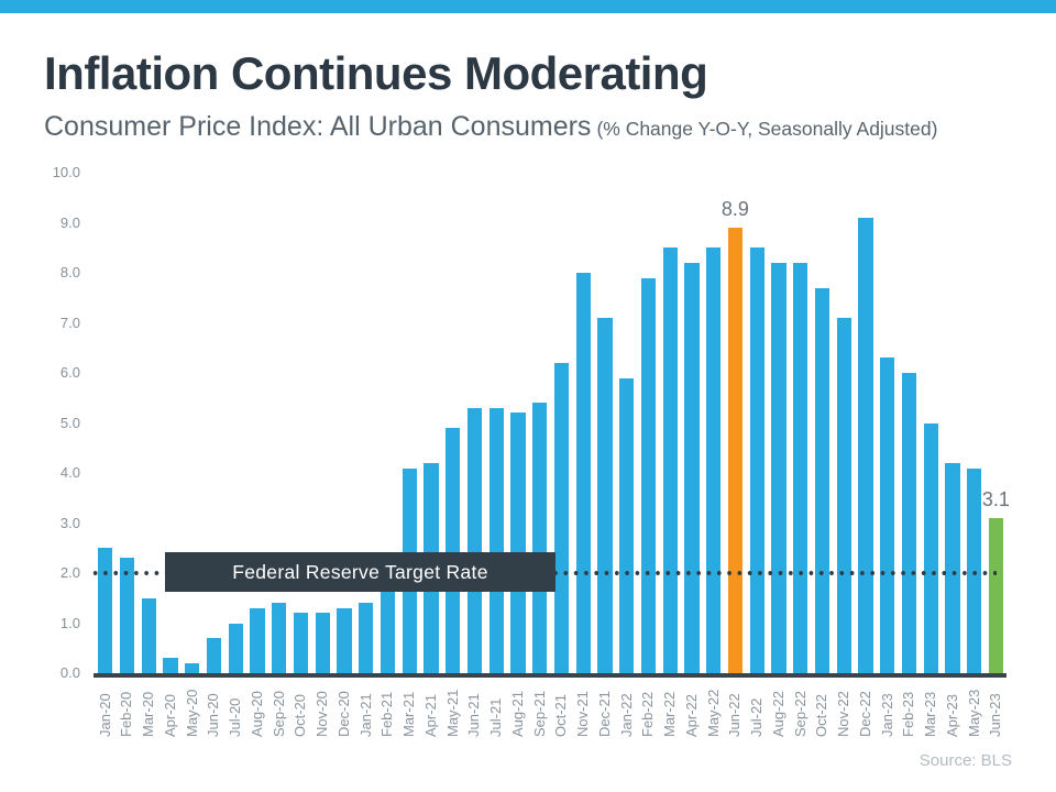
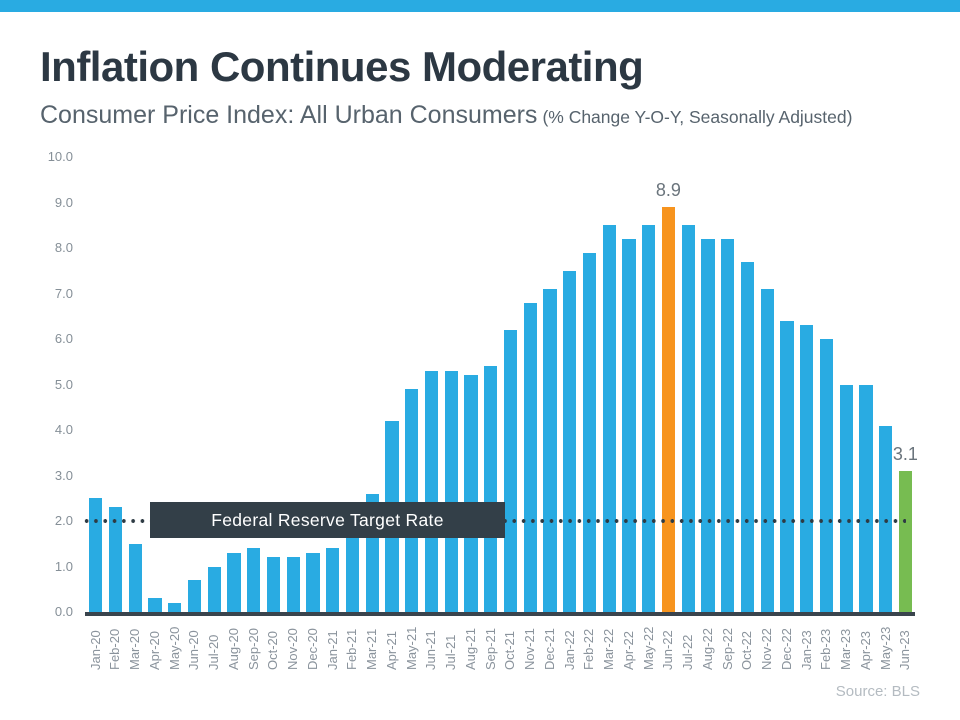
Mar-21: 4.1 -> 2.6
Nov-21: 8.0 -> 6.8
Jan-22: 5.9 -> 7.5
Dec-22: 9.1 -> 6.4
Apr-23: 4.2 -> 5.0
